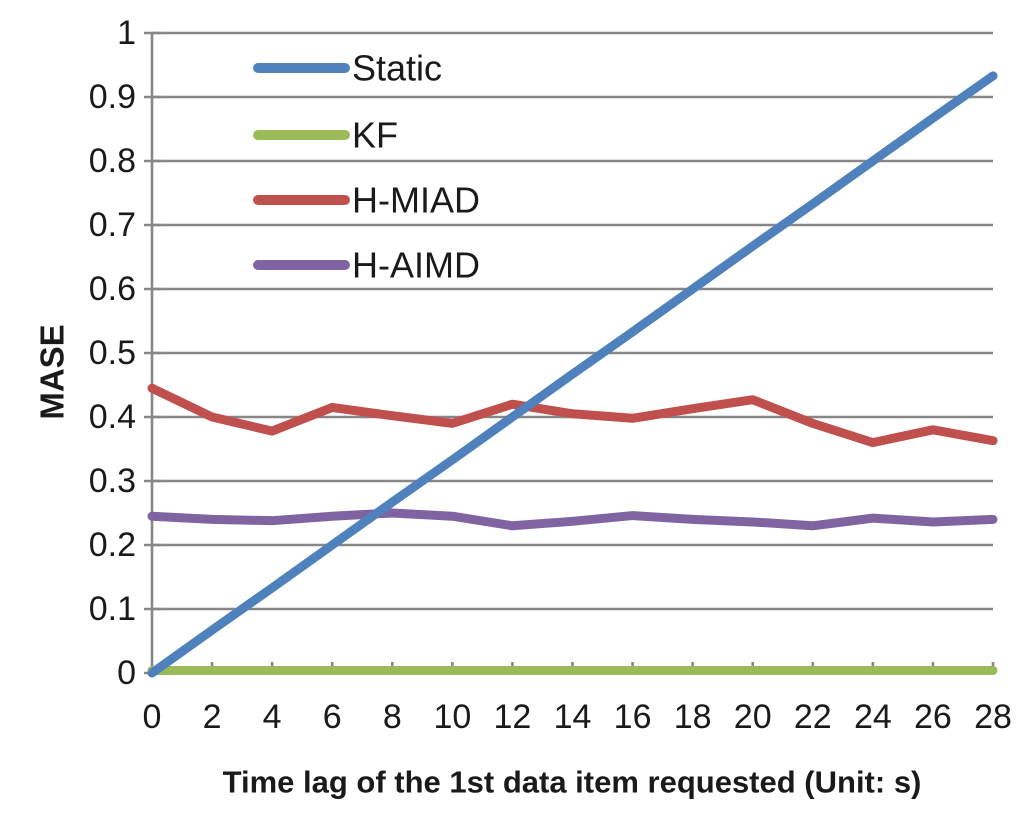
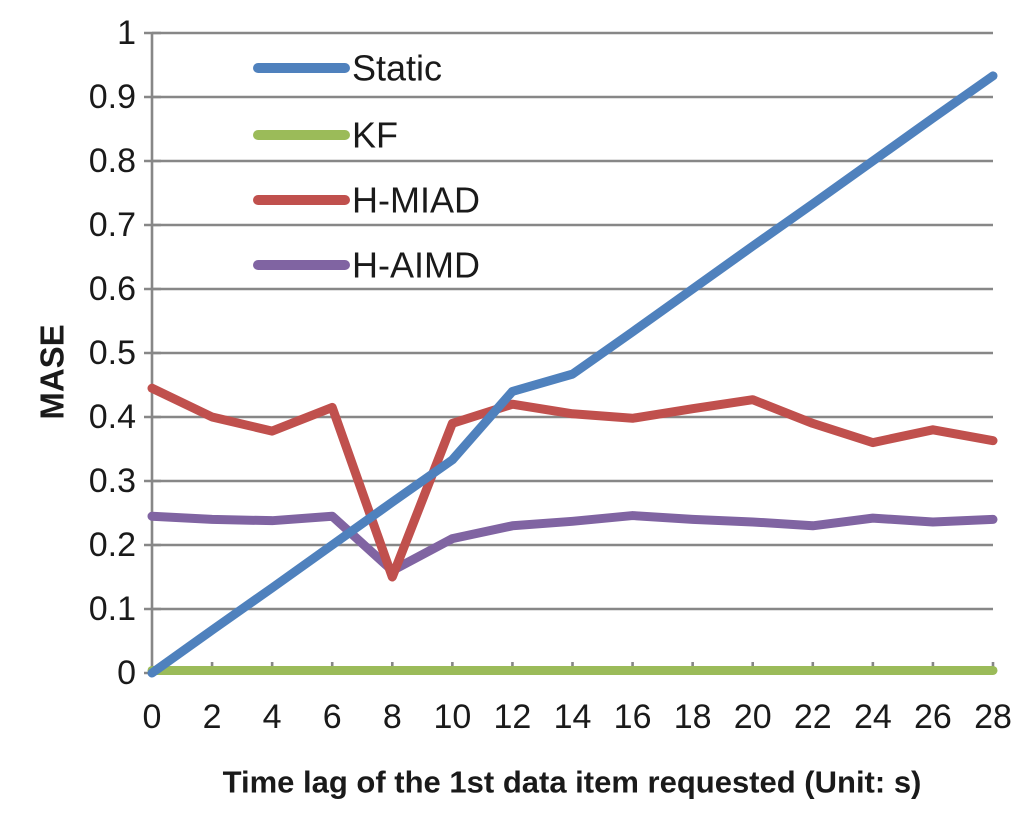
H-MIAD/8: 0.40 -> 0.15
H-AIMD/8: 0.25 -> 0.16
H-AIMD/10: 0.24 -> 0.21
Static/12: 0.40 -> 0.44
